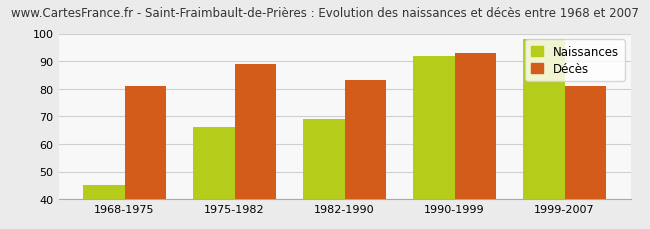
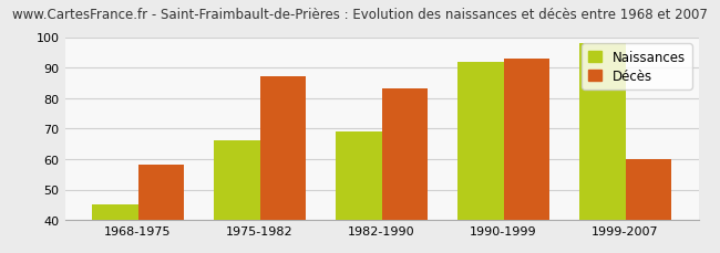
Décès/1968-1975: 81 -> 58
Décès/1975-1982: 89 -> 87
Décès/1999-2007: 81 -> 60
